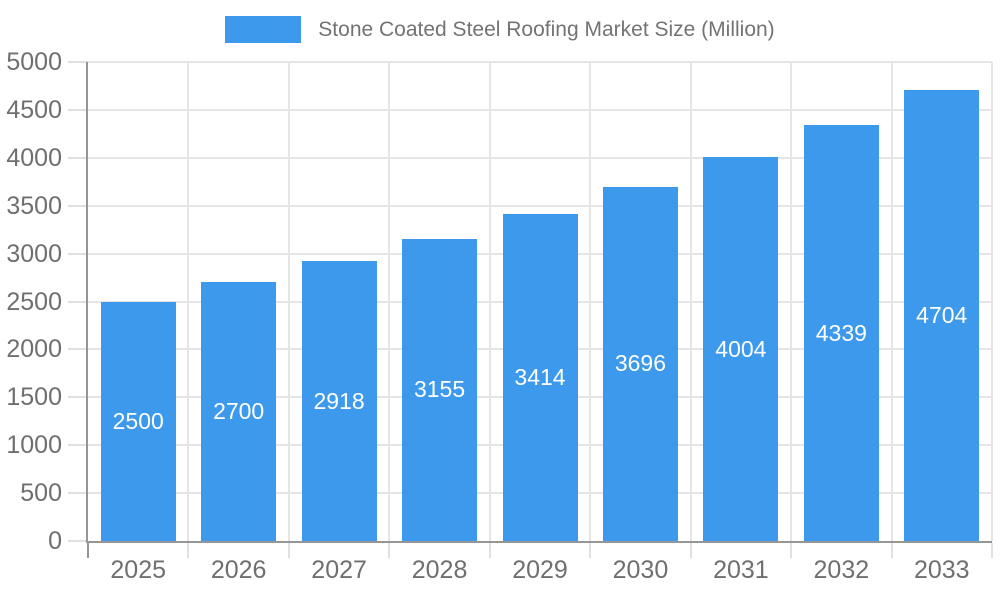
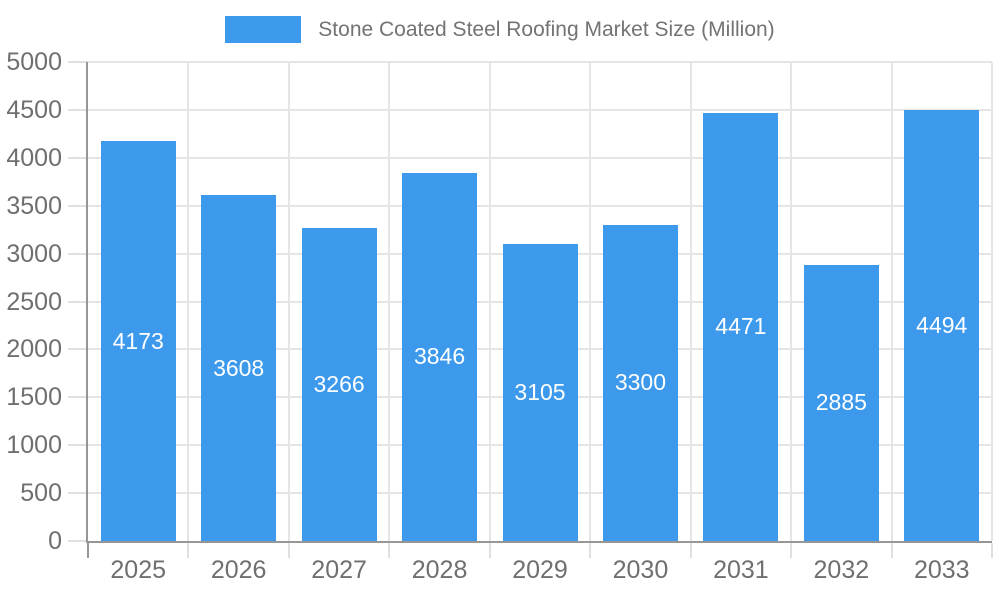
2025: 2500 -> 4173
2026: 2700 -> 3608
2027: 2918 -> 3266
2028: 3155 -> 3846
2029: 3414 -> 3105
2030: 3696 -> 3300
2031: 4004 -> 4471
2032: 4339 -> 2885
2033: 4704 -> 4494
